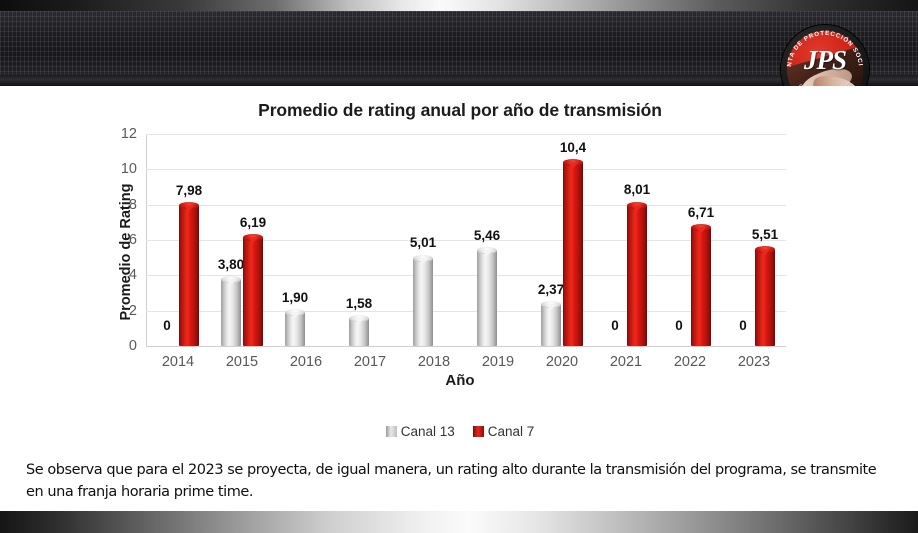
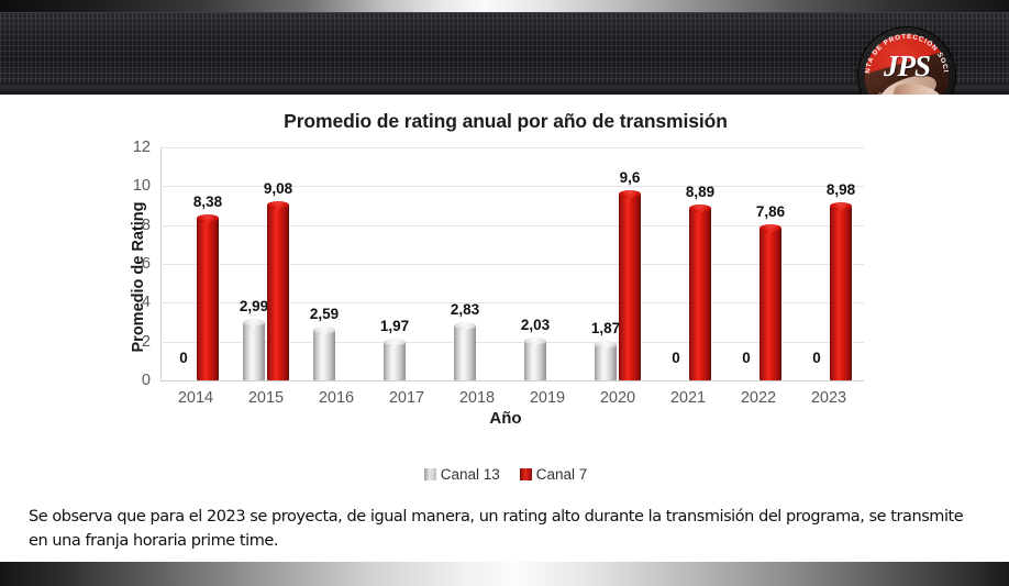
Canal 7/2014: 7,98 -> 8,38
Canal 13/2015: 3,80 -> 2,99
Canal 7/2015: 6,19 -> 9,08
Canal 13/2016: 1,90 -> 2,59
Canal 13/2017: 1,58 -> 1,97
Canal 13/2018: 5,01 -> 2,83
Canal 13/2019: 5,46 -> 2,03
Canal 13/2020: 2,37 -> 1,87
Canal 7/2020: 10,4 -> 9,6
Canal 7/2021: 8,01 -> 8,89
Canal 7/2022: 6,71 -> 7,86
Canal 7/2023: 5,51 -> 8,98
